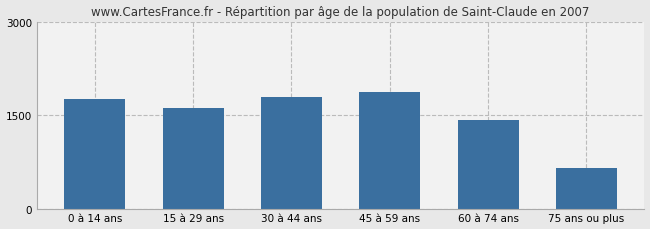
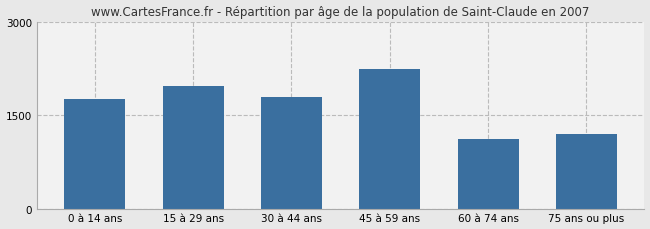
15 à 29 ans: 1620 -> 1960
45 à 59 ans: 1870 -> 2240
60 à 74 ans: 1420 -> 1120
75 ans ou plus: 650 -> 1200
